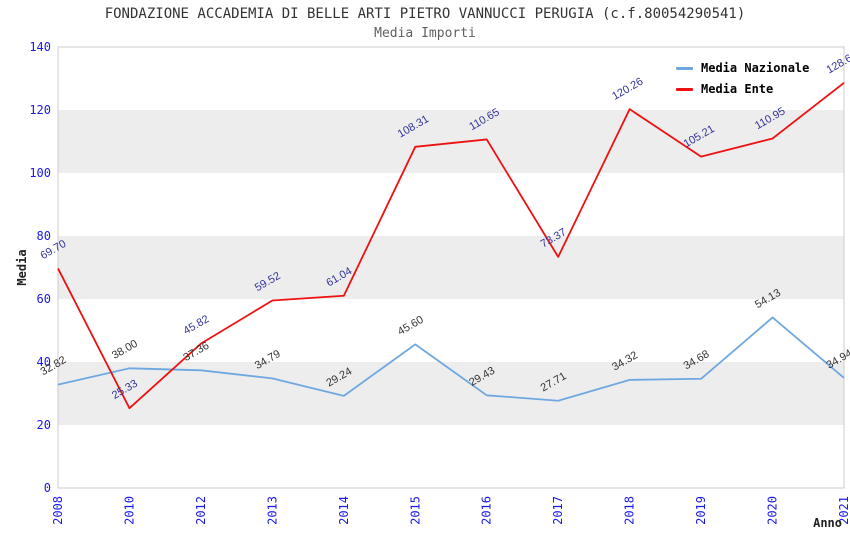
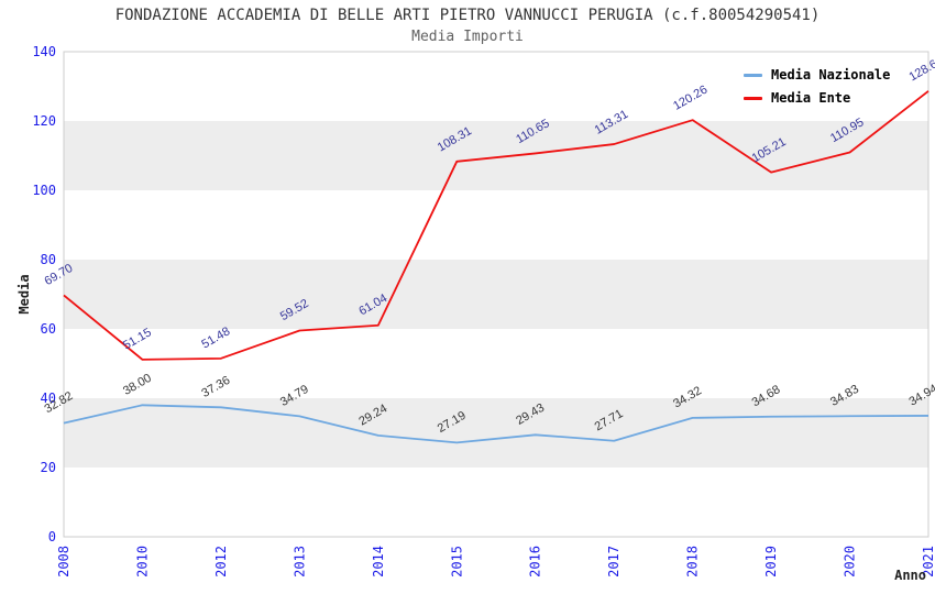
Media Ente/2010: 25.33 -> 51.15
Media Ente/2012: 45.82 -> 51.48
Media Nazionale/2015: 45.60 -> 27.19
Media Ente/2017: 73.37 -> 113.31
Media Nazionale/2020: 54.13 -> 34.83
